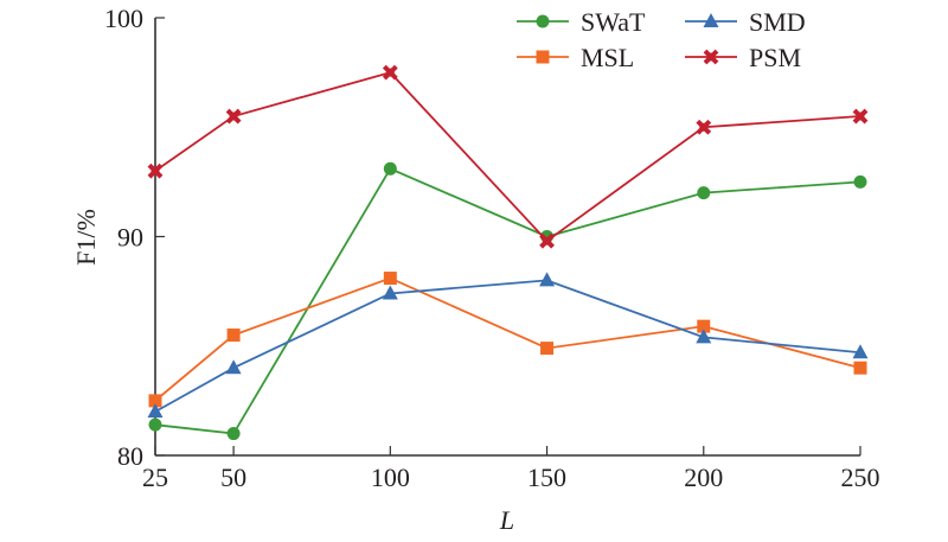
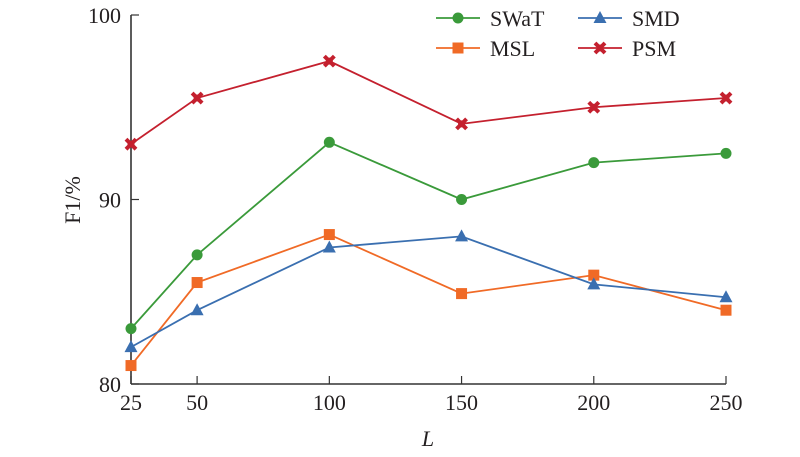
SWaT/25: 81.4 -> 83.0
MSL/25: 82.5 -> 81.0
SWaT/50: 81.0 -> 87.0
PSM/150: 89.8 -> 94.1
